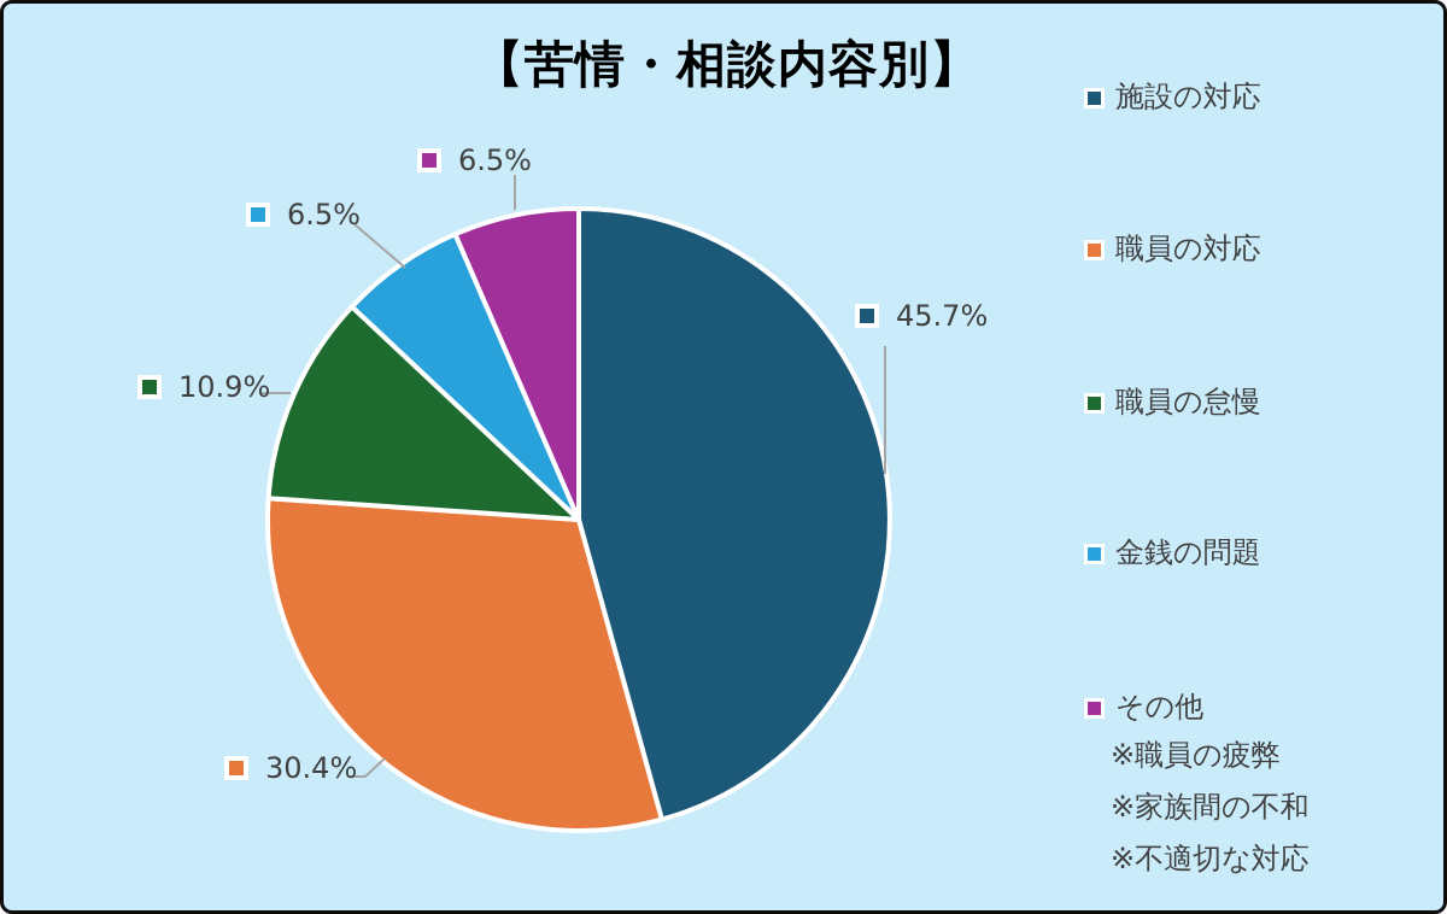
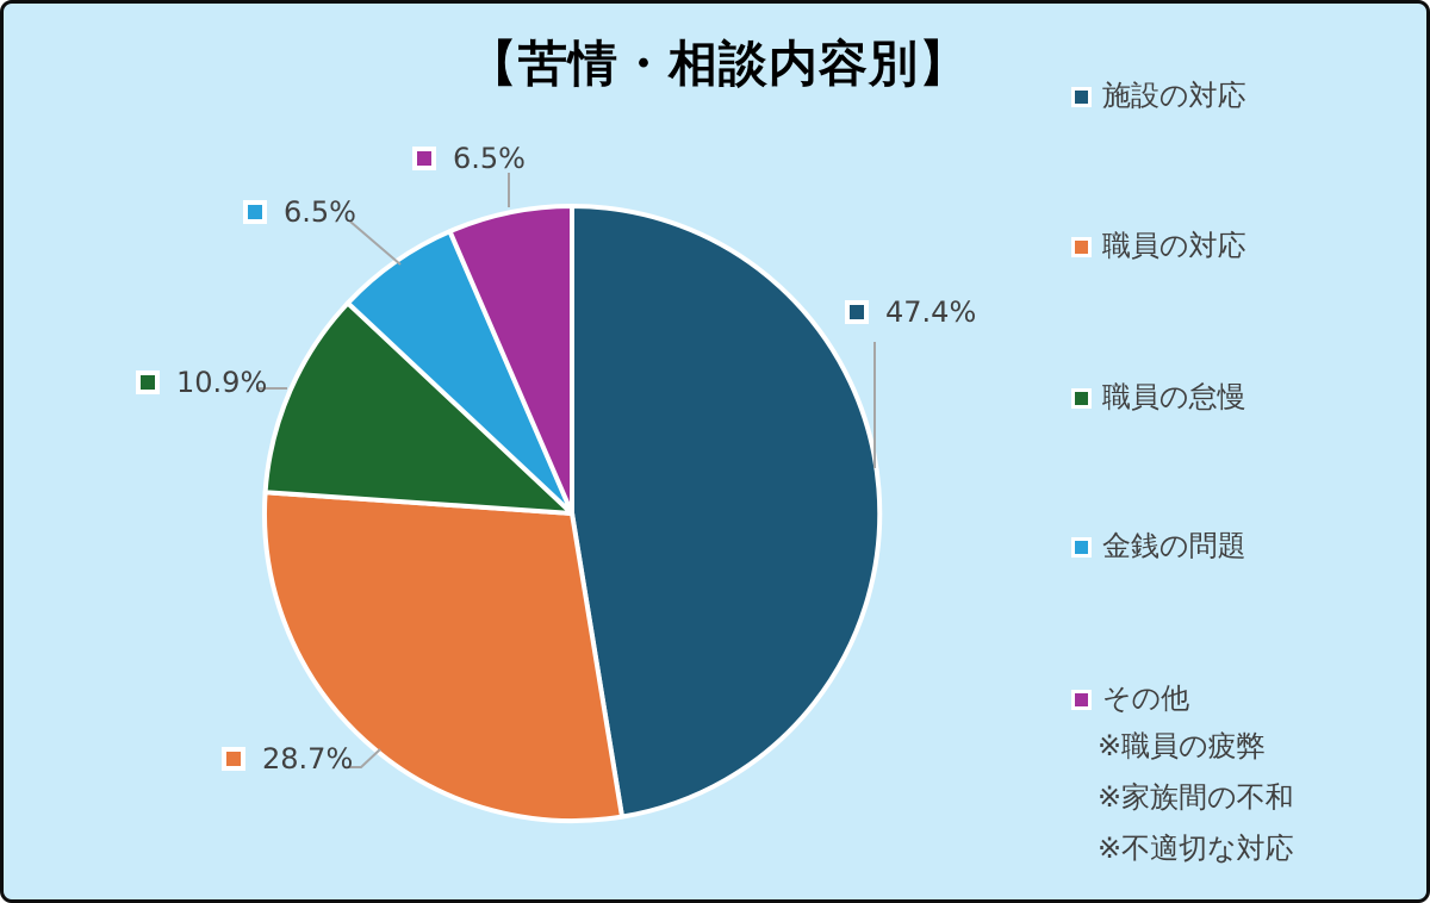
施設の対応: 45.7% -> 47.4%
職員の対応: 30.4% -> 28.7%
